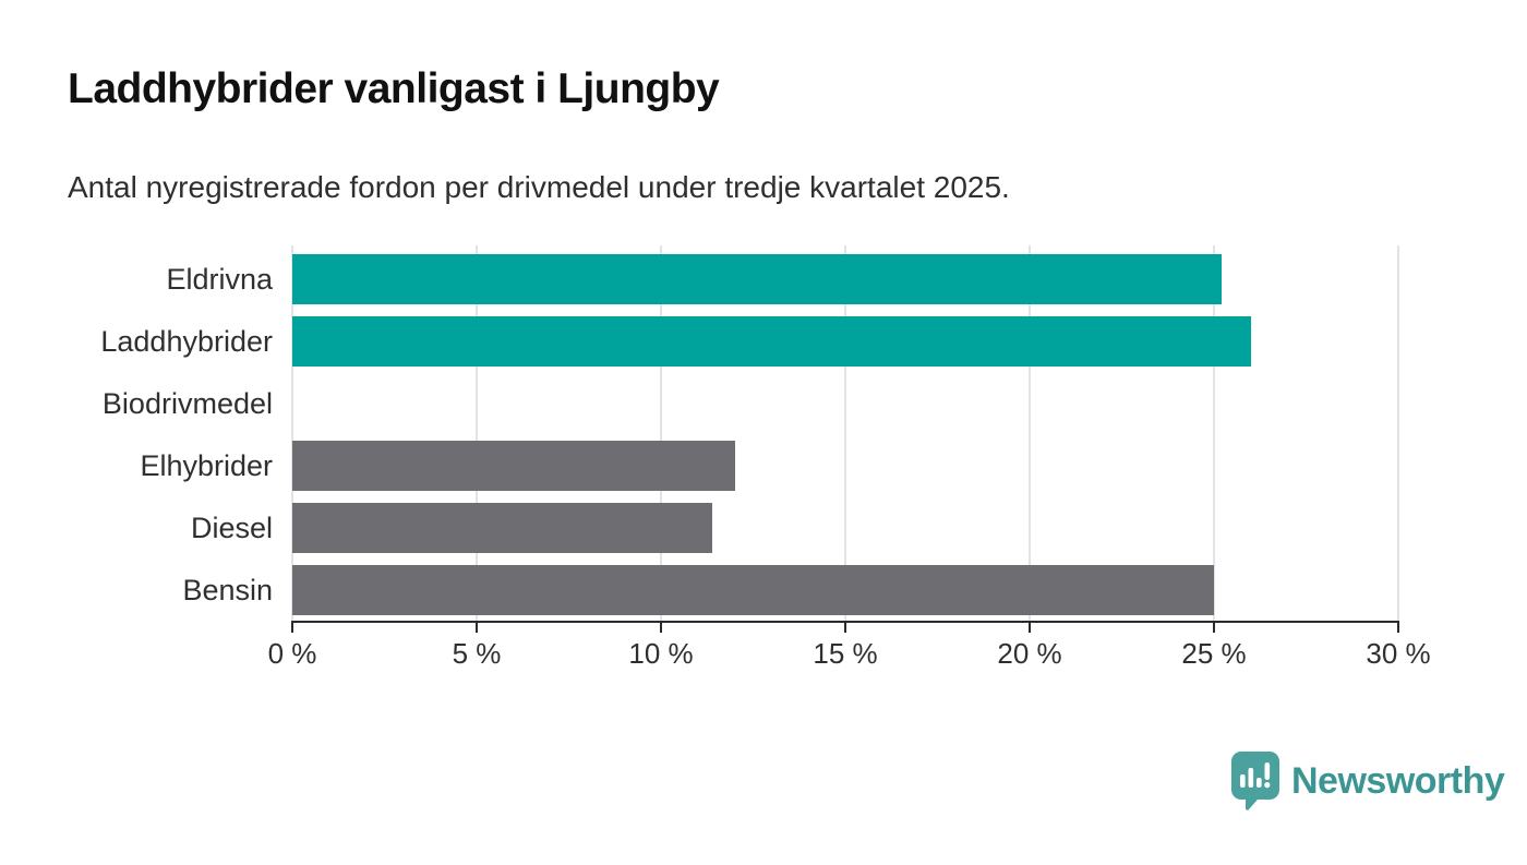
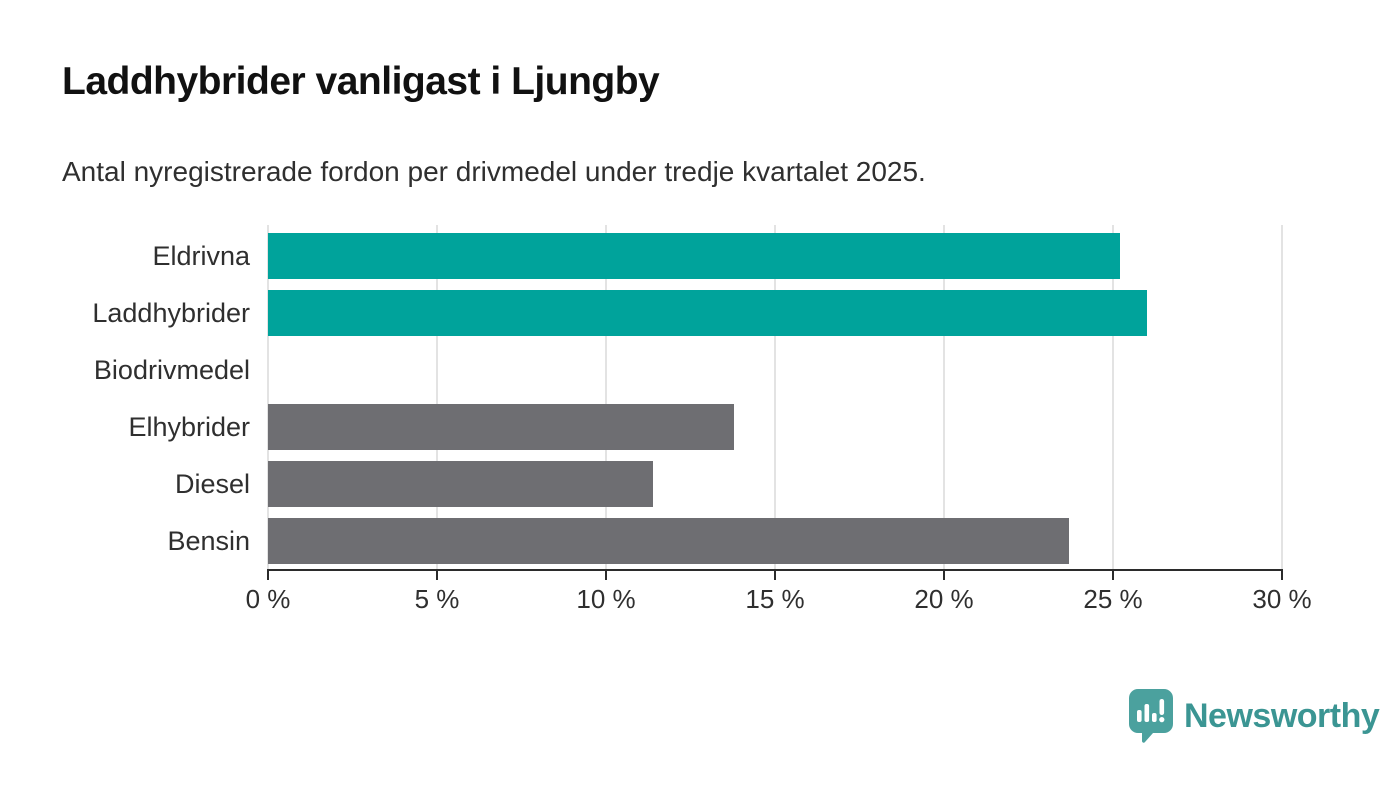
Elhybrider: 12.0% -> 13.8%
Bensin: 25.0% -> 23.7%
